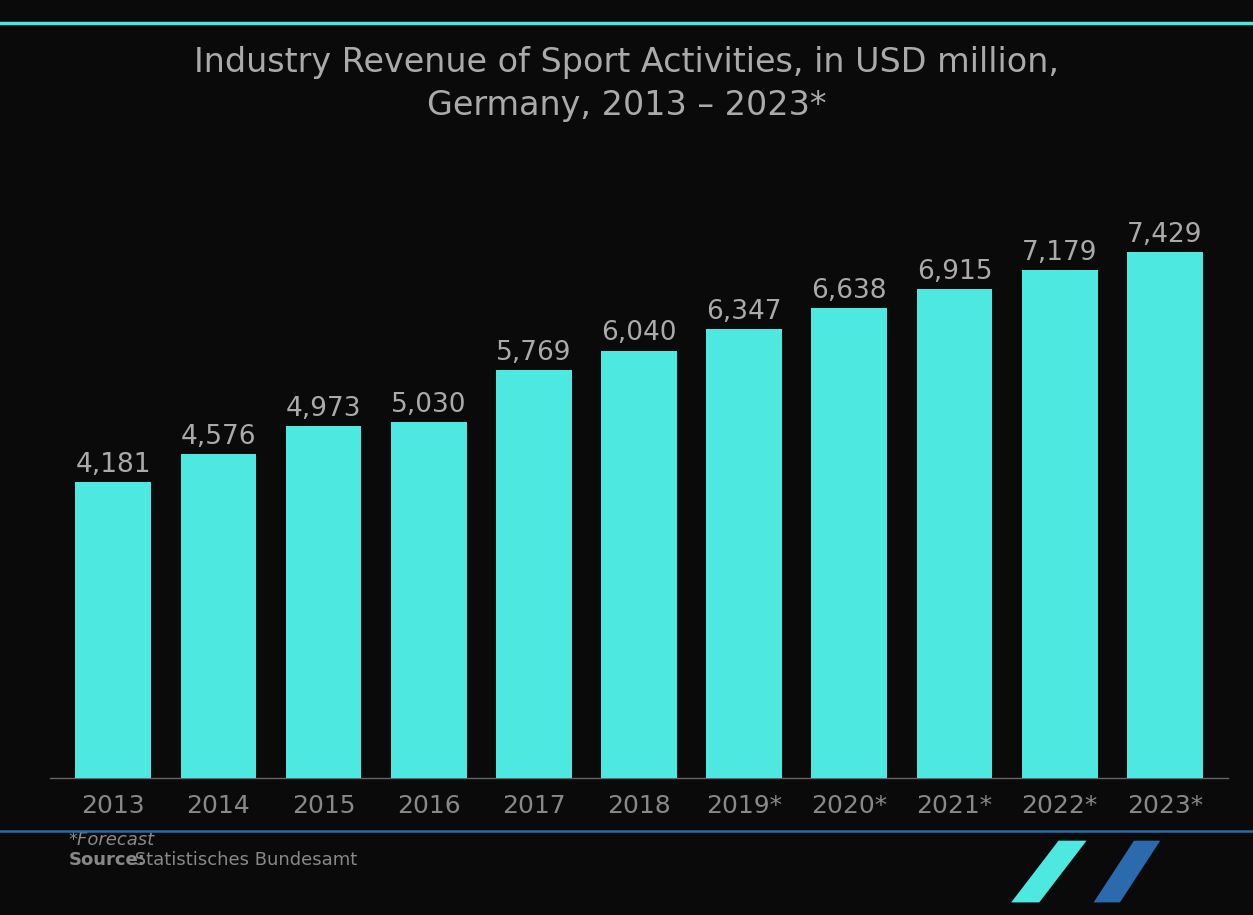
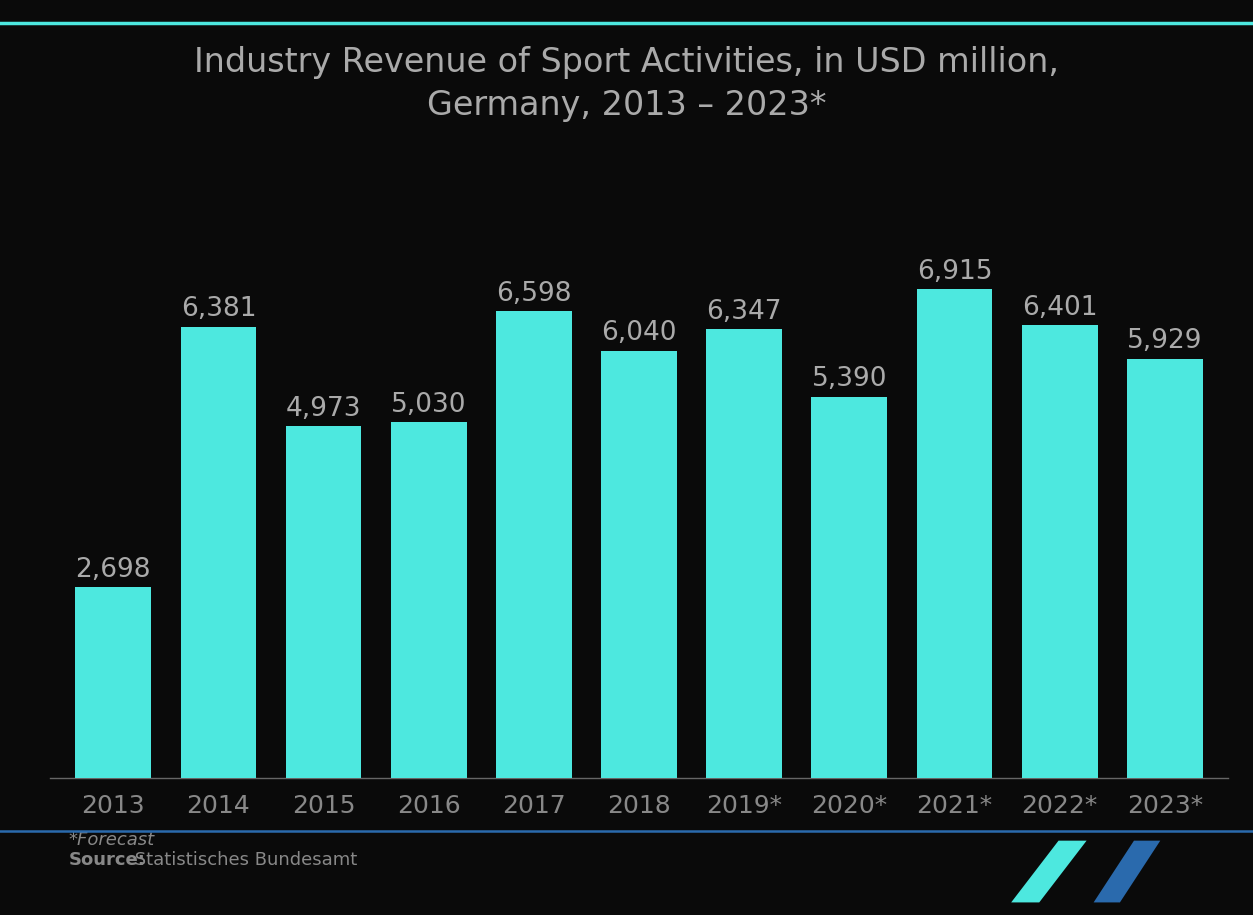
2013: 4,181 -> 2,698
2014: 4,576 -> 6,381
2017: 5,769 -> 6,598
2020*: 6,638 -> 5,390
2022*: 7,179 -> 6,401
2023*: 7,429 -> 5,929
